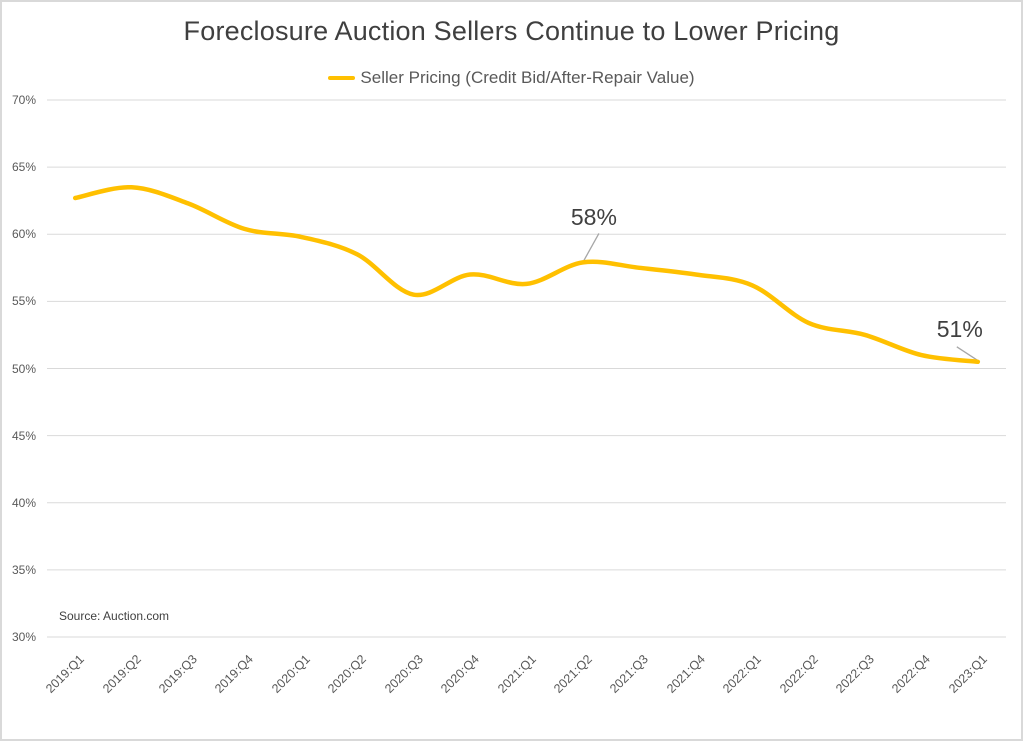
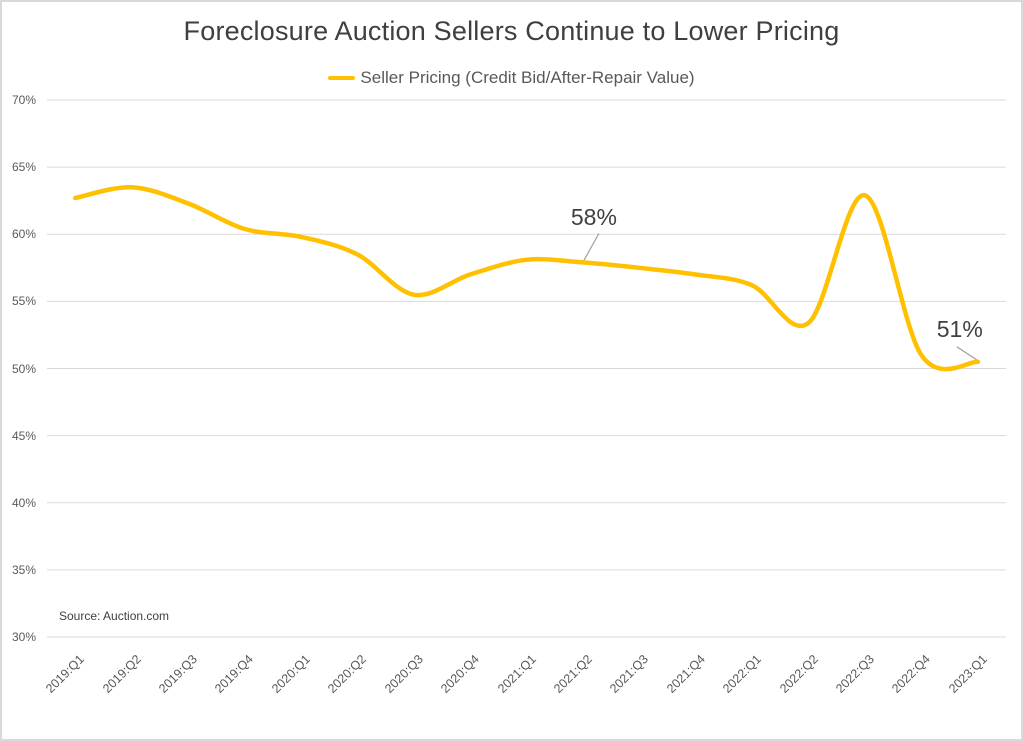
2021:Q1: 56.3% -> 58.1%
2022:Q3: 52.5% -> 62.9%
